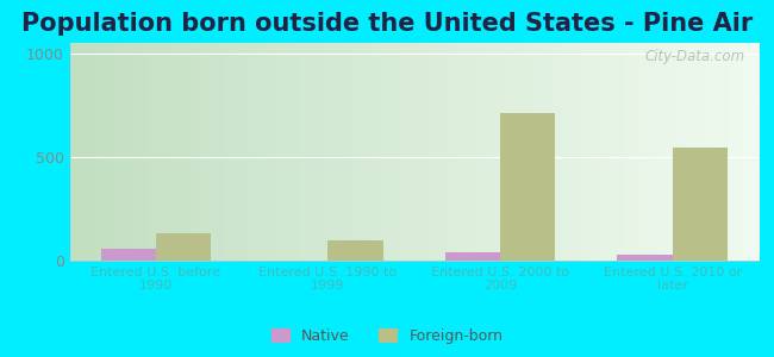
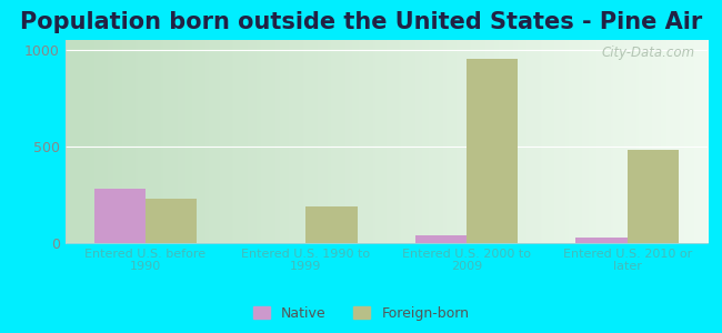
Native/Entered U.S. before 1990: 60 -> 280
Foreign-born/Entered U.S. before 1990: 130 -> 230
Foreign-born/Entered U.S. 1990 to 1999: 100 -> 190
Foreign-born/Entered U.S. 2000 to 2009: 710 -> 950
Foreign-born/Entered U.S. 2010 or later: 540 -> 480
